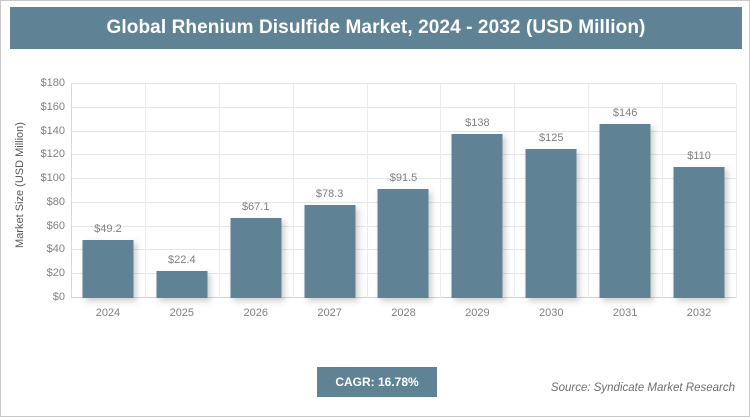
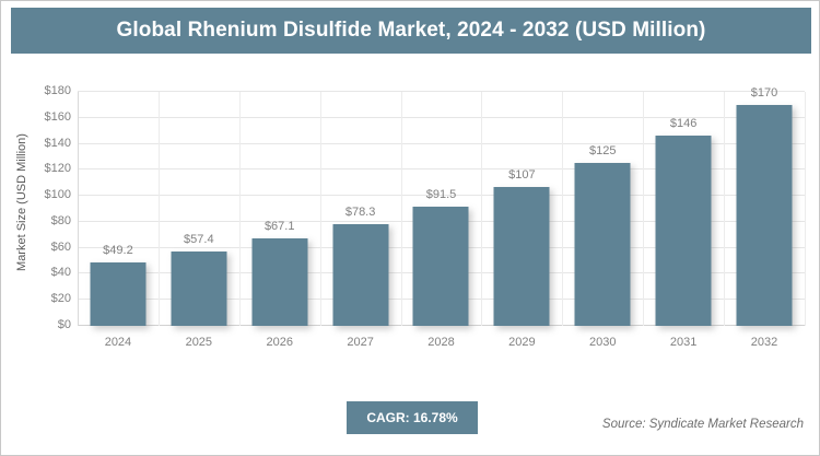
2025: $22.4 -> $57.4
2029: $138 -> $107
2032: $110 -> $170
